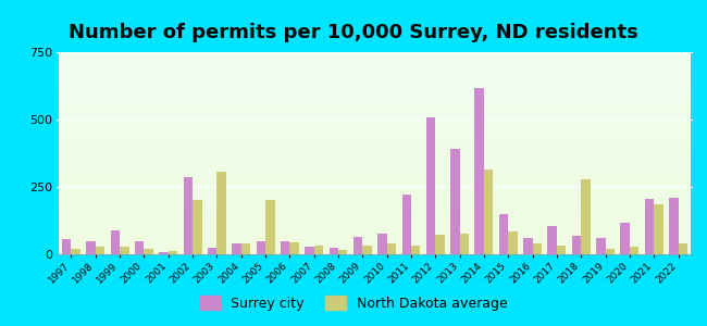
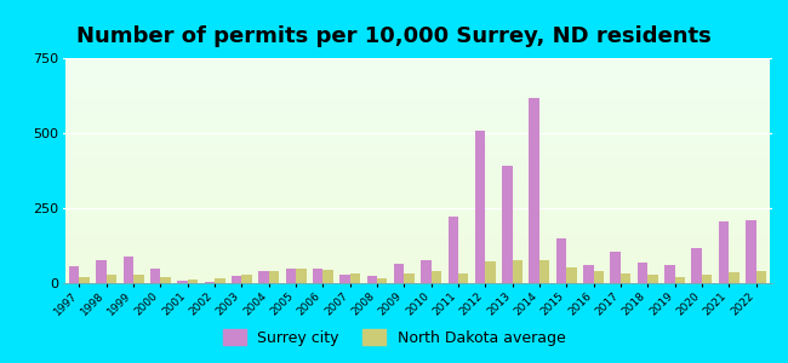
Surrey city/1998: 50 -> 75
Surrey city/2002: 285 -> 5
North Dakota average/2002: 200 -> 18
North Dakota average/2003: 305 -> 28
North Dakota average/2005: 200 -> 50
North Dakota average/2014: 315 -> 78
North Dakota average/2015: 85 -> 52
North Dakota average/2018: 280 -> 28
North Dakota average/2021: 185 -> 38
